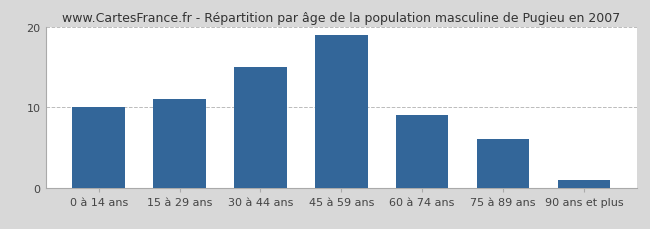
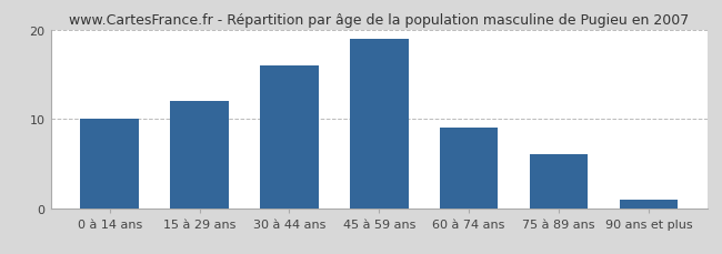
15 à 29 ans: 11 -> 12
30 à 44 ans: 15 -> 16
